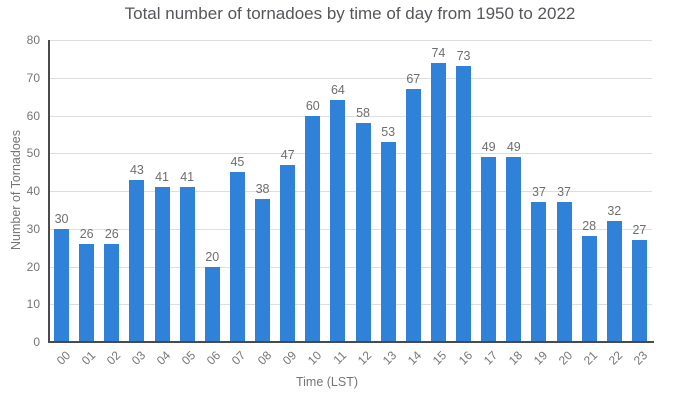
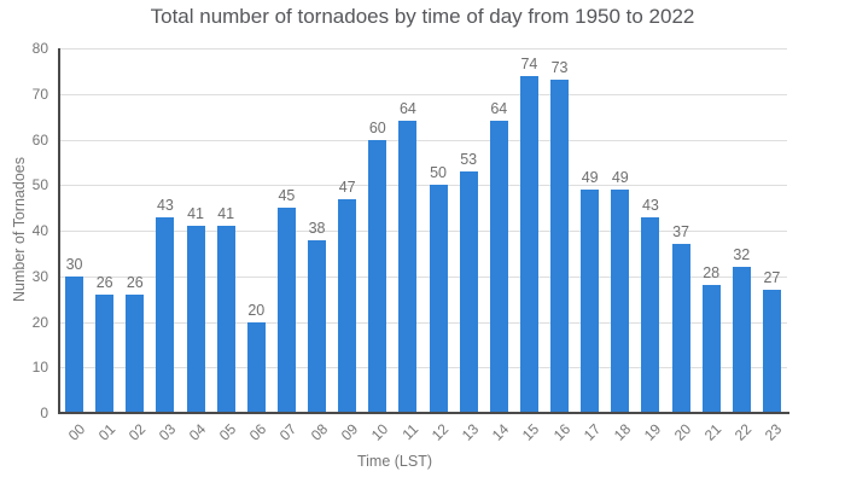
12: 58 -> 50
14: 67 -> 64
19: 37 -> 43
